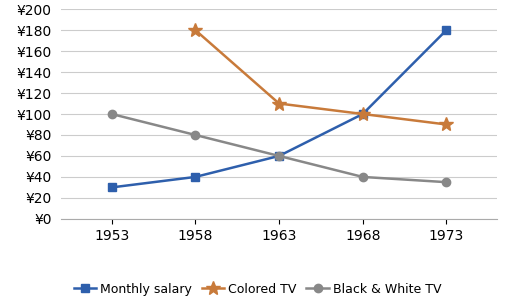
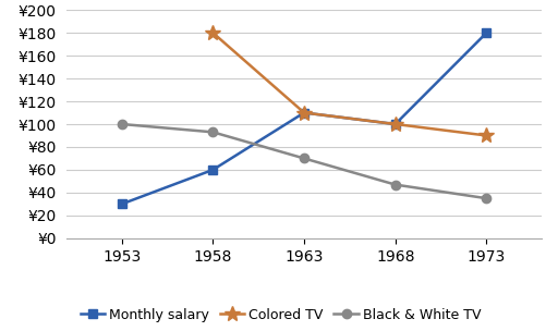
Monthly salary/1958: ¥40 -> ¥60
Black & White TV/1958: ¥80 -> ¥93
Monthly salary/1963: ¥60 -> ¥110
Black & White TV/1963: ¥60 -> ¥70
Black & White TV/1968: ¥40 -> ¥47
